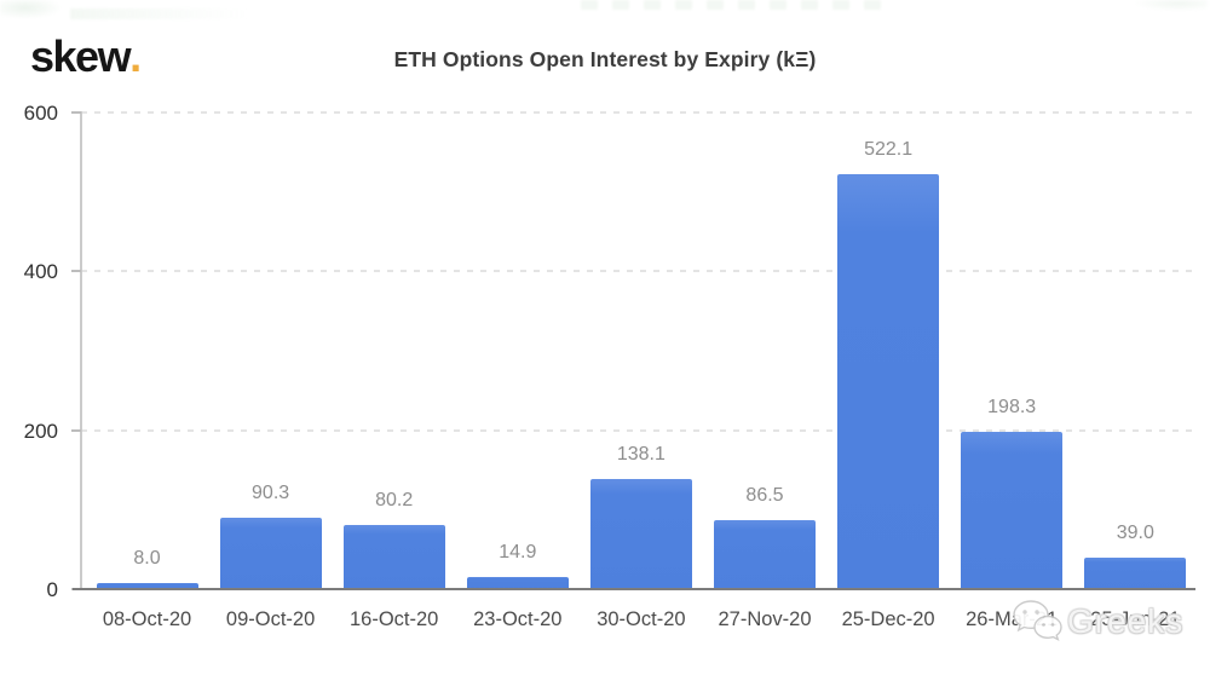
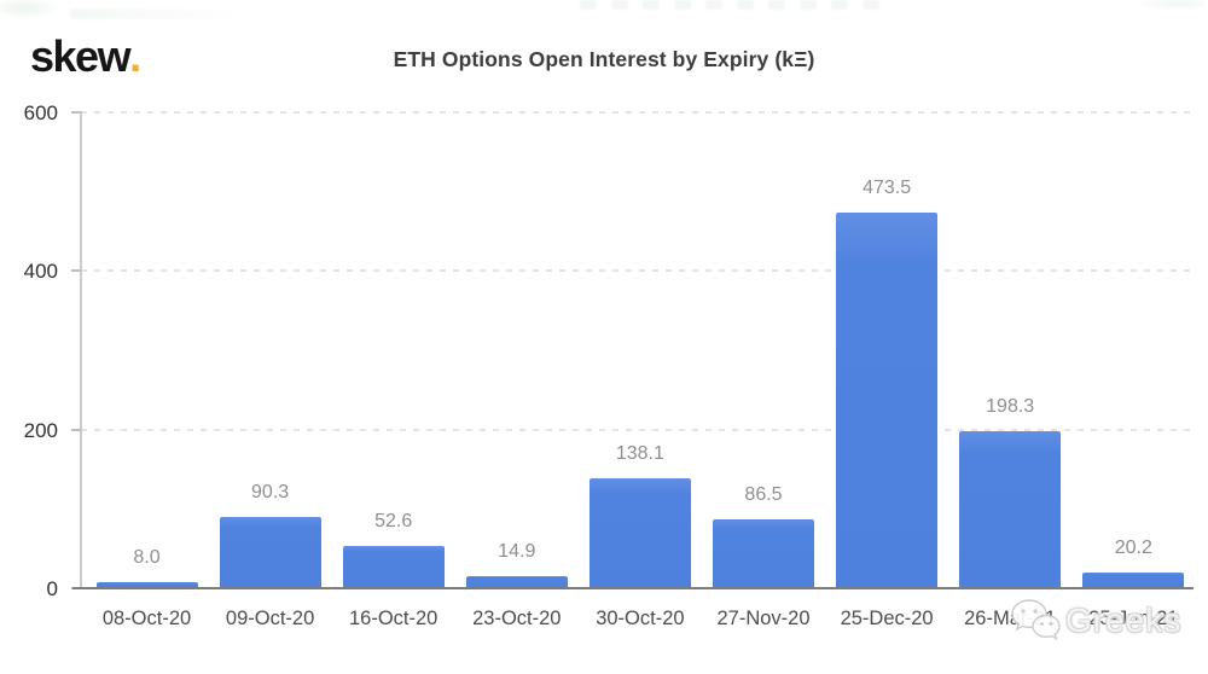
16-Oct-20: 80.2 -> 52.6
25-Dec-20: 522.1 -> 473.5
25-Jun-21: 39.0 -> 20.2
